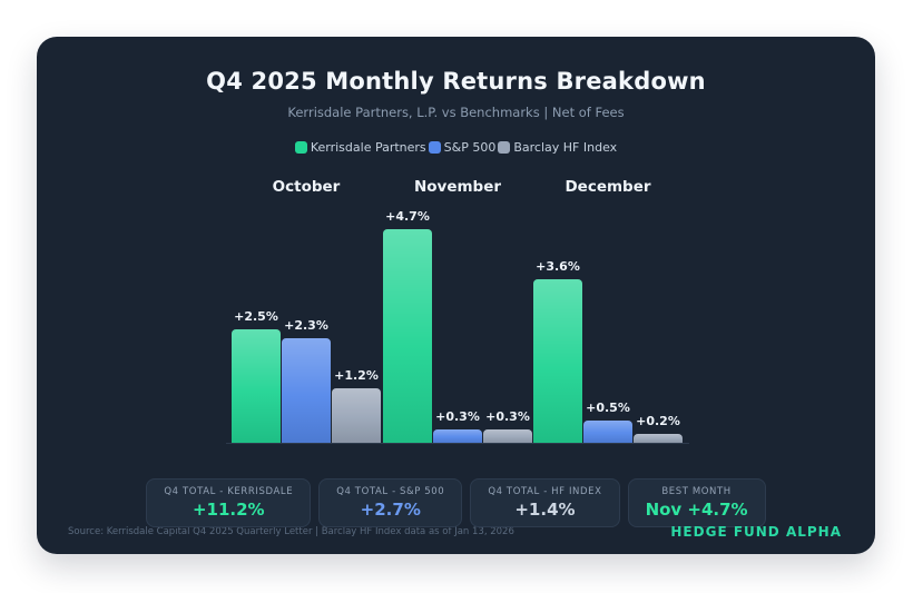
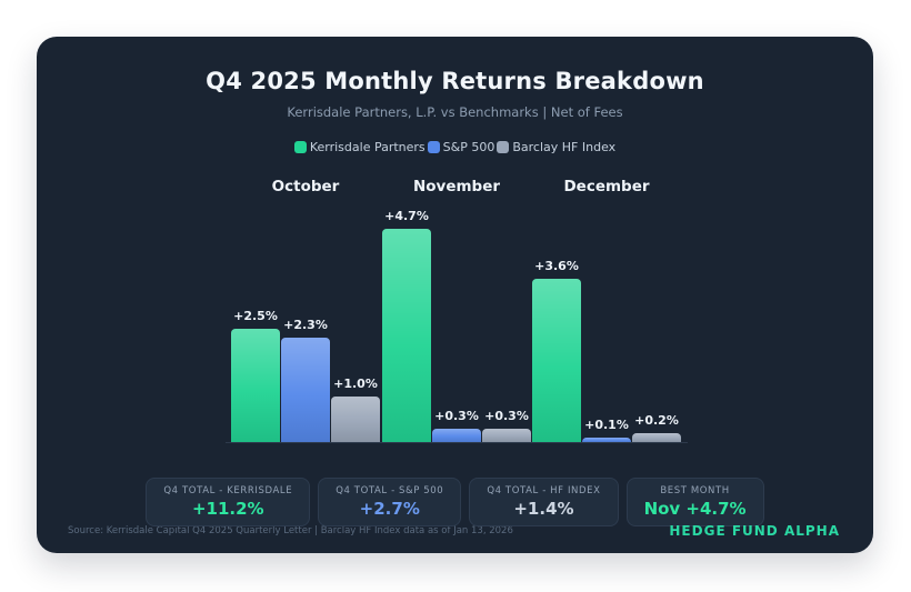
Barclay HF Index/October: +1.2% -> +1.0%
S&P 500/December: +0.5% -> +0.1%
